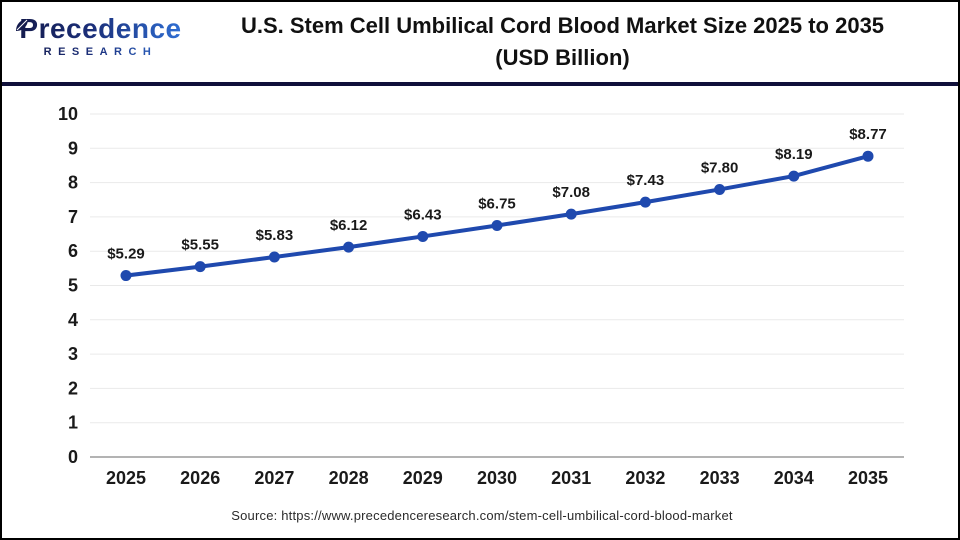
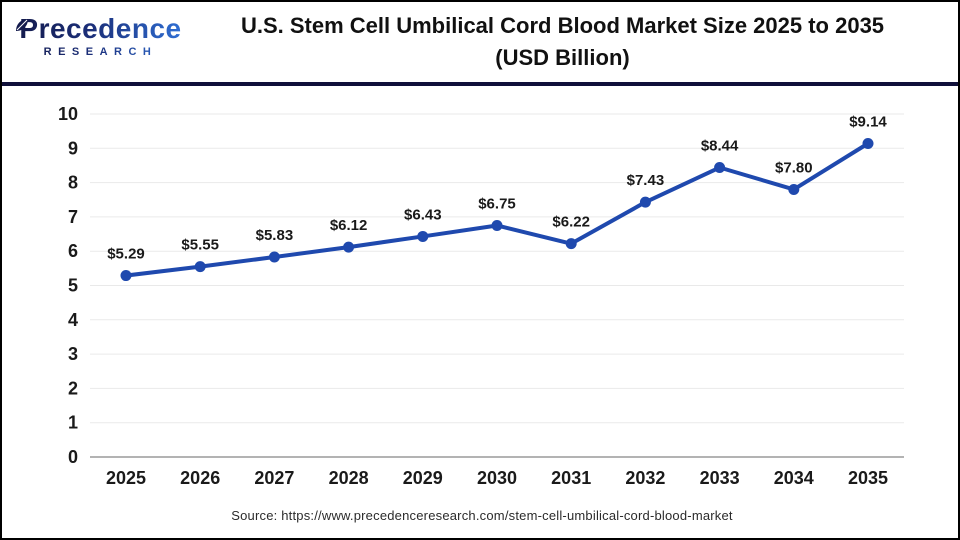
2031: $7.08 -> $6.22
2033: $7.80 -> $8.44
2034: $8.19 -> $7.80
2035: $8.77 -> $9.14
